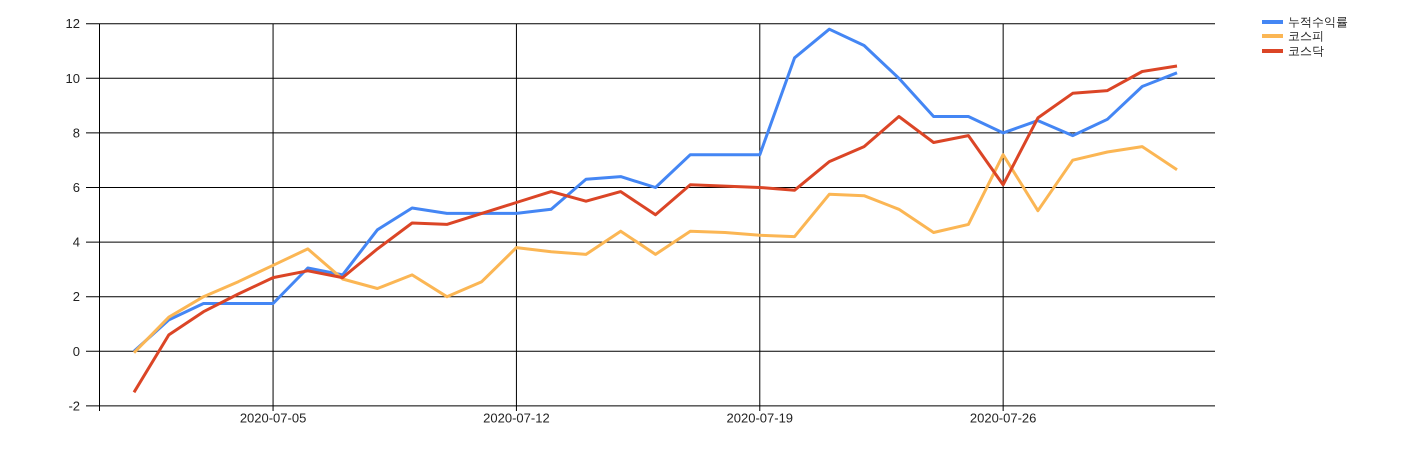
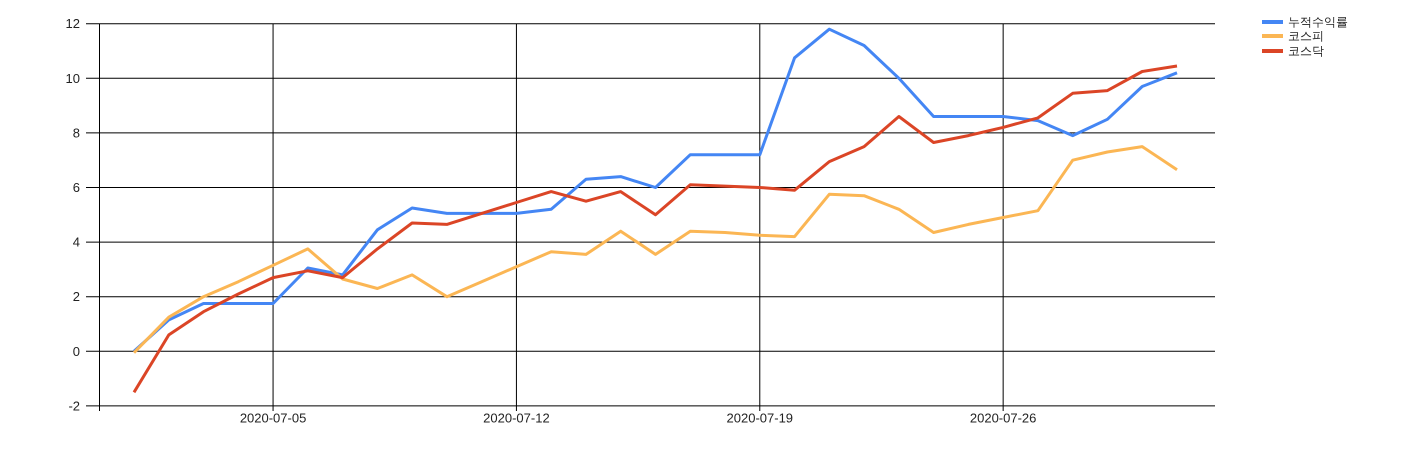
코스피/2020-07-12: 3.8 -> 3.1
누적수익률/2020-07-26: 8.0 -> 8.6
코스피/2020-07-26: 7.2 -> 4.9
코스닥/2020-07-26: 6.1 -> 8.2
